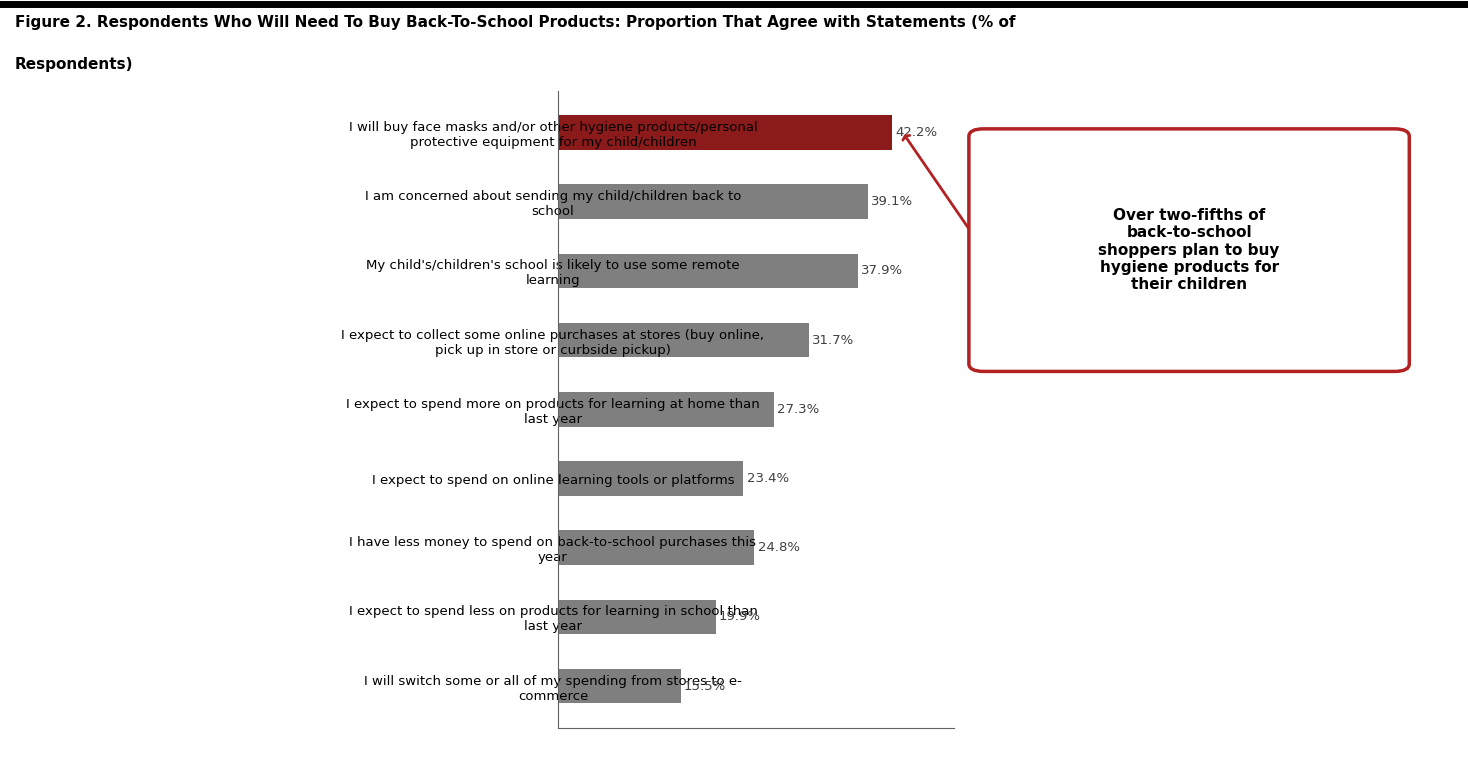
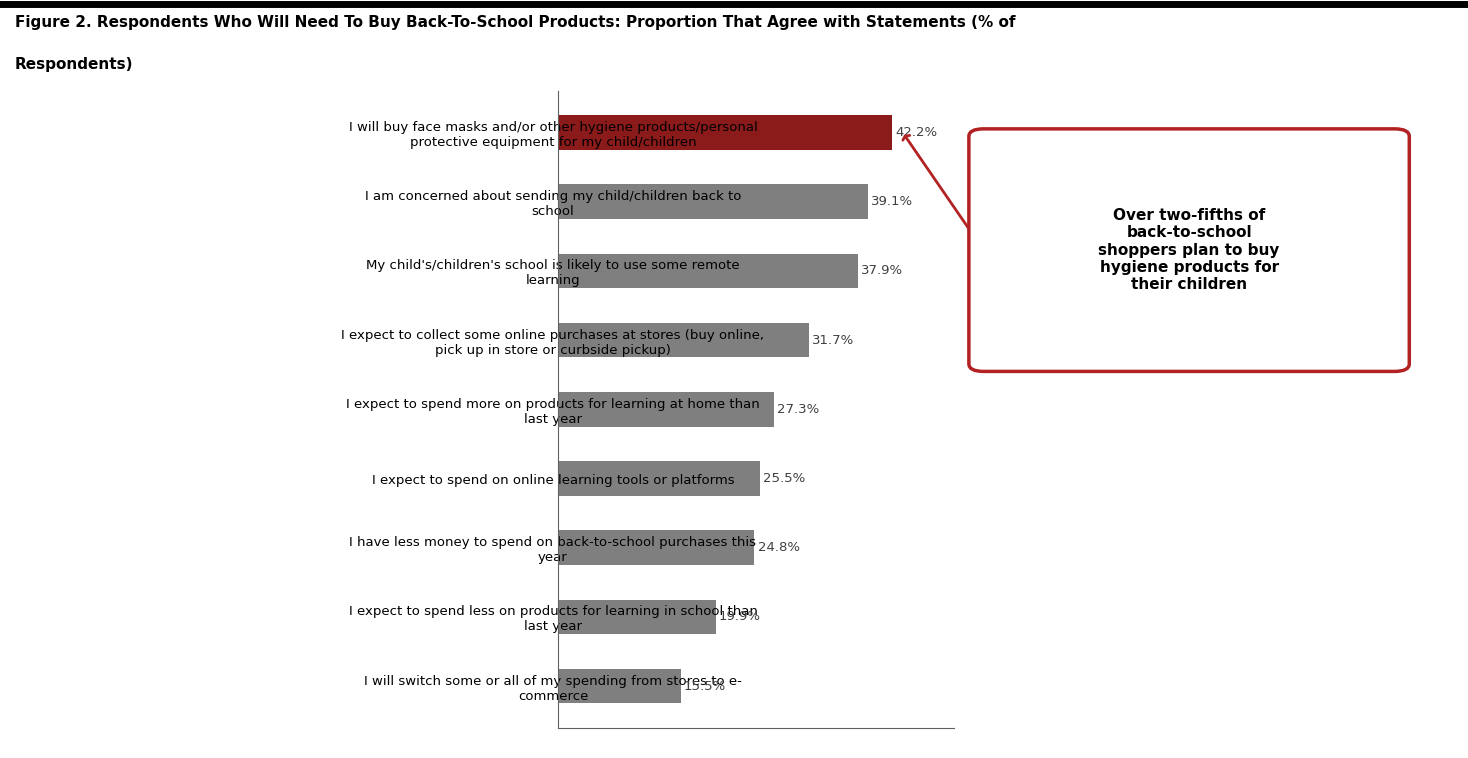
I expect to spend on online learning tools or platforms: 23.4% -> 25.5%
